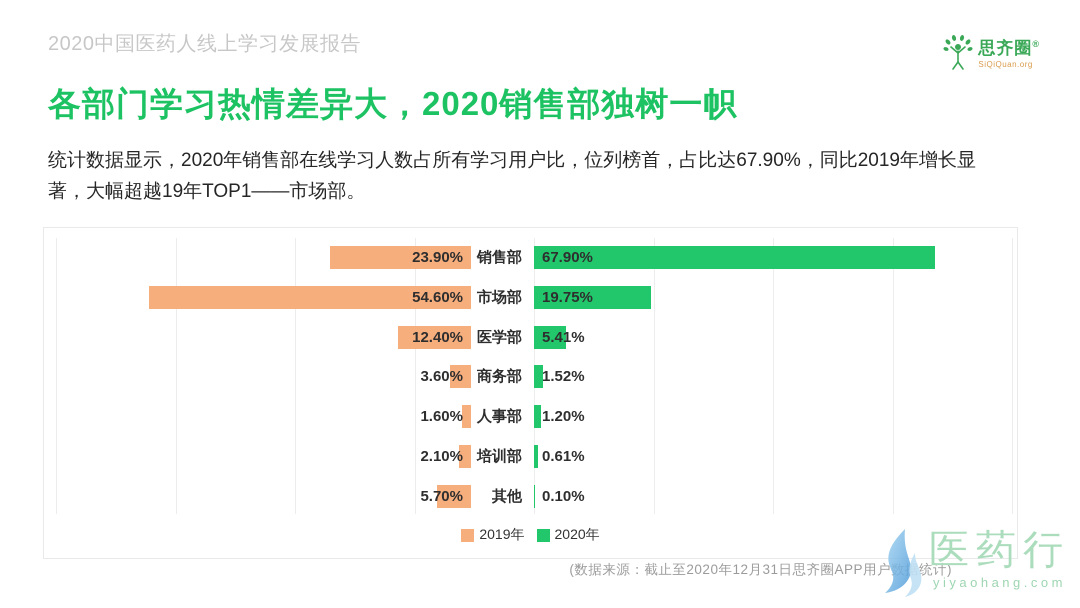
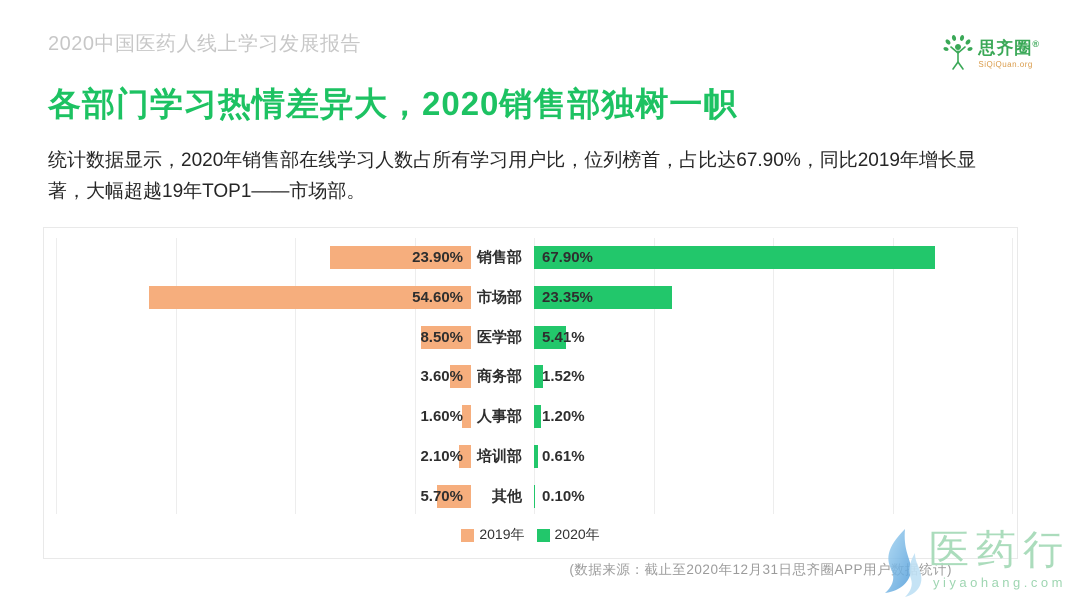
2020年/市场部: 19.75% -> 23.35%
2019年/医学部: 12.40% -> 8.50%
